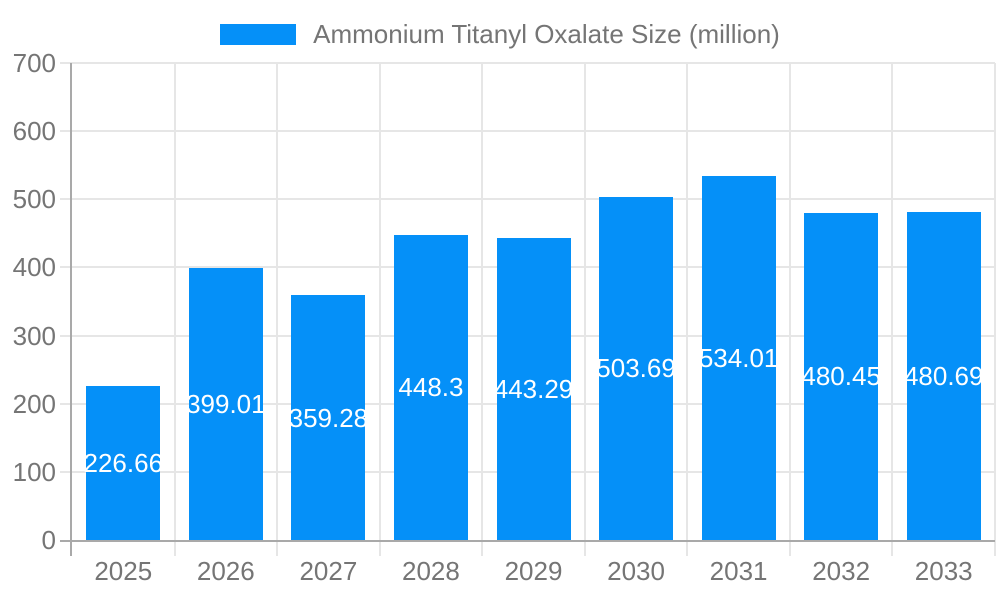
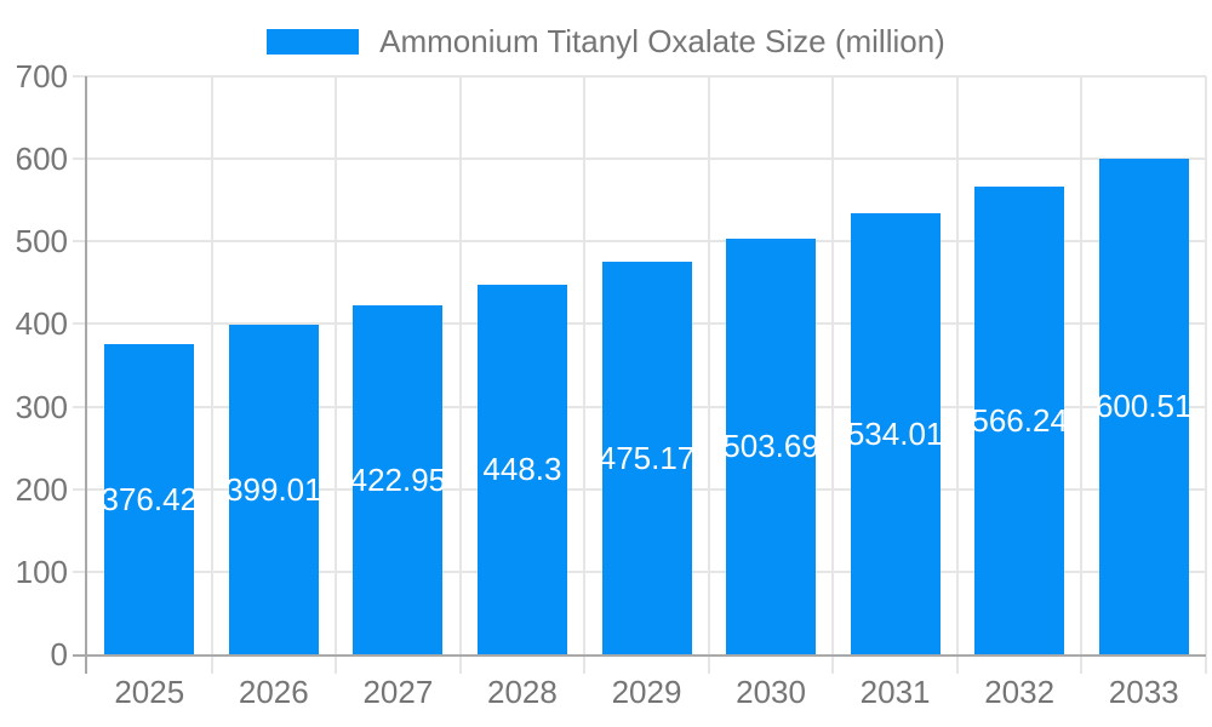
2025: 226.66 -> 376.42
2027: 359.28 -> 422.95
2029: 443.29 -> 475.17
2032: 480.45 -> 566.24
2033: 480.69 -> 600.51
